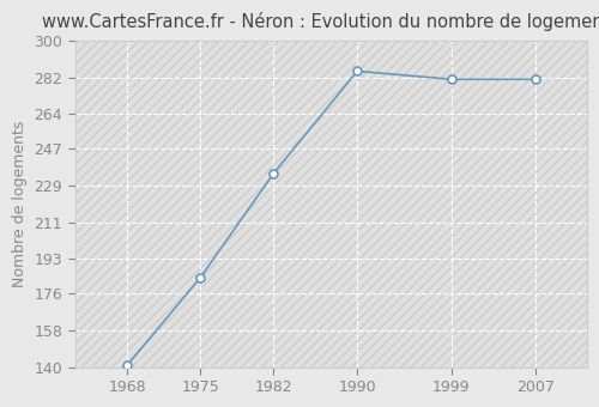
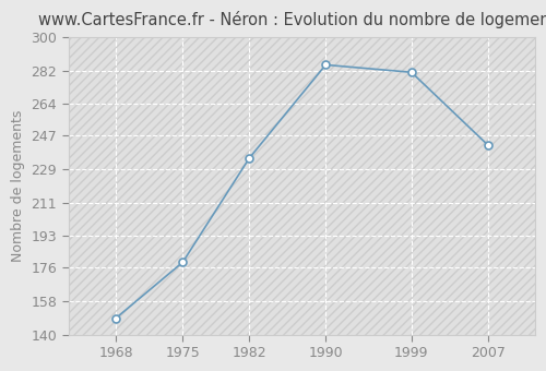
1968: 141 -> 149
1975: 184 -> 179
2007: 281 -> 242
